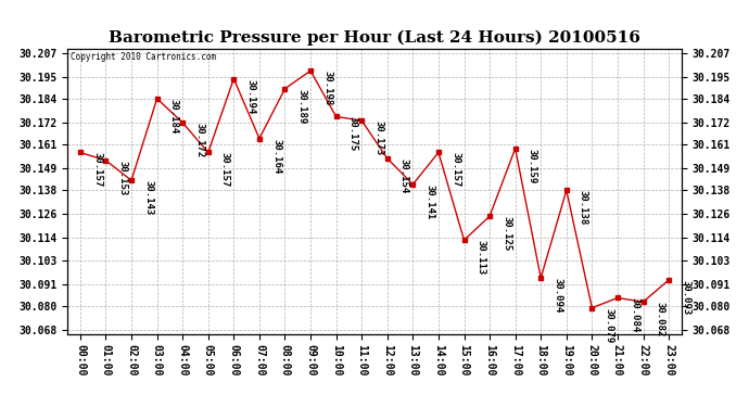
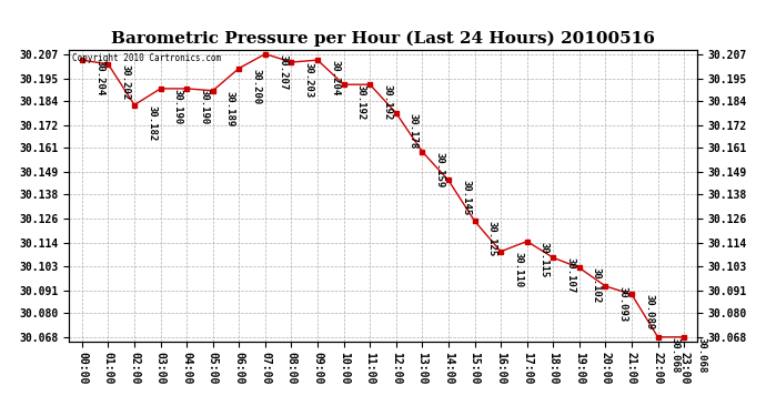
00:00: 30.157 -> 30.204
01:00: 30.153 -> 30.202
02:00: 30.143 -> 30.182
03:00: 30.184 -> 30.190
04:00: 30.172 -> 30.190
05:00: 30.157 -> 30.189
06:00: 30.194 -> 30.200
07:00: 30.164 -> 30.207
08:00: 30.189 -> 30.203
09:00: 30.198 -> 30.204
10:00: 30.175 -> 30.192
11:00: 30.173 -> 30.192
12:00: 30.154 -> 30.178
13:00: 30.141 -> 30.159
14:00: 30.157 -> 30.145
15:00: 30.113 -> 30.125
16:00: 30.125 -> 30.110
17:00: 30.159 -> 30.115
18:00: 30.094 -> 30.107
19:00: 30.138 -> 30.102
20:00: 30.079 -> 30.093
21:00: 30.084 -> 30.089
22:00: 30.082 -> 30.068
23:00: 30.093 -> 30.068
